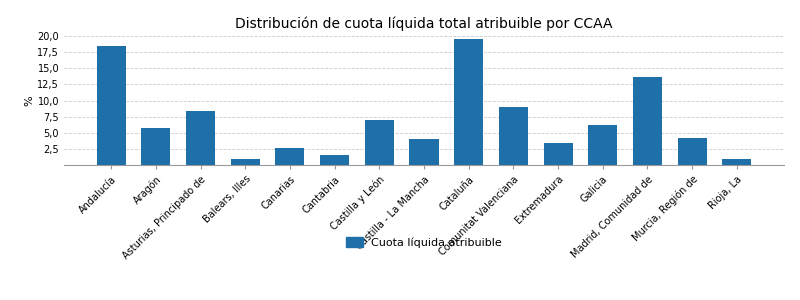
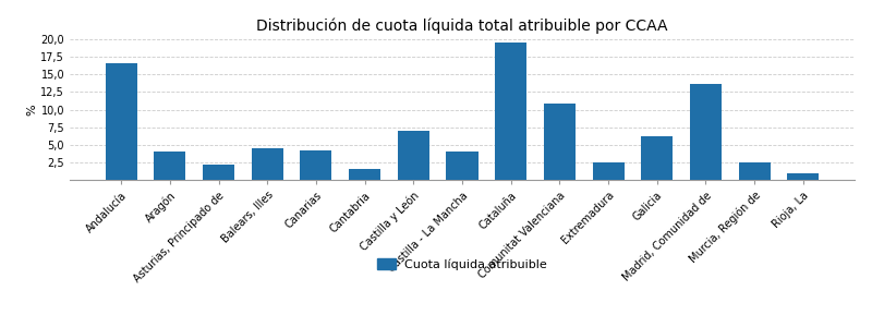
Andalucía: 18,4 -> 16,6
Aragón: 5,8 -> 4,0
Asturias, Principado de: 8,4 -> 2,2
Balears, Illes: 1,0 -> 4,5
Canarias: 2,6 -> 4,2
Comunitat Valenciana: 9,0 -> 10,8
Extremadura: 3,4 -> 2,5
Murcia, Región de: 4,2 -> 2,5
